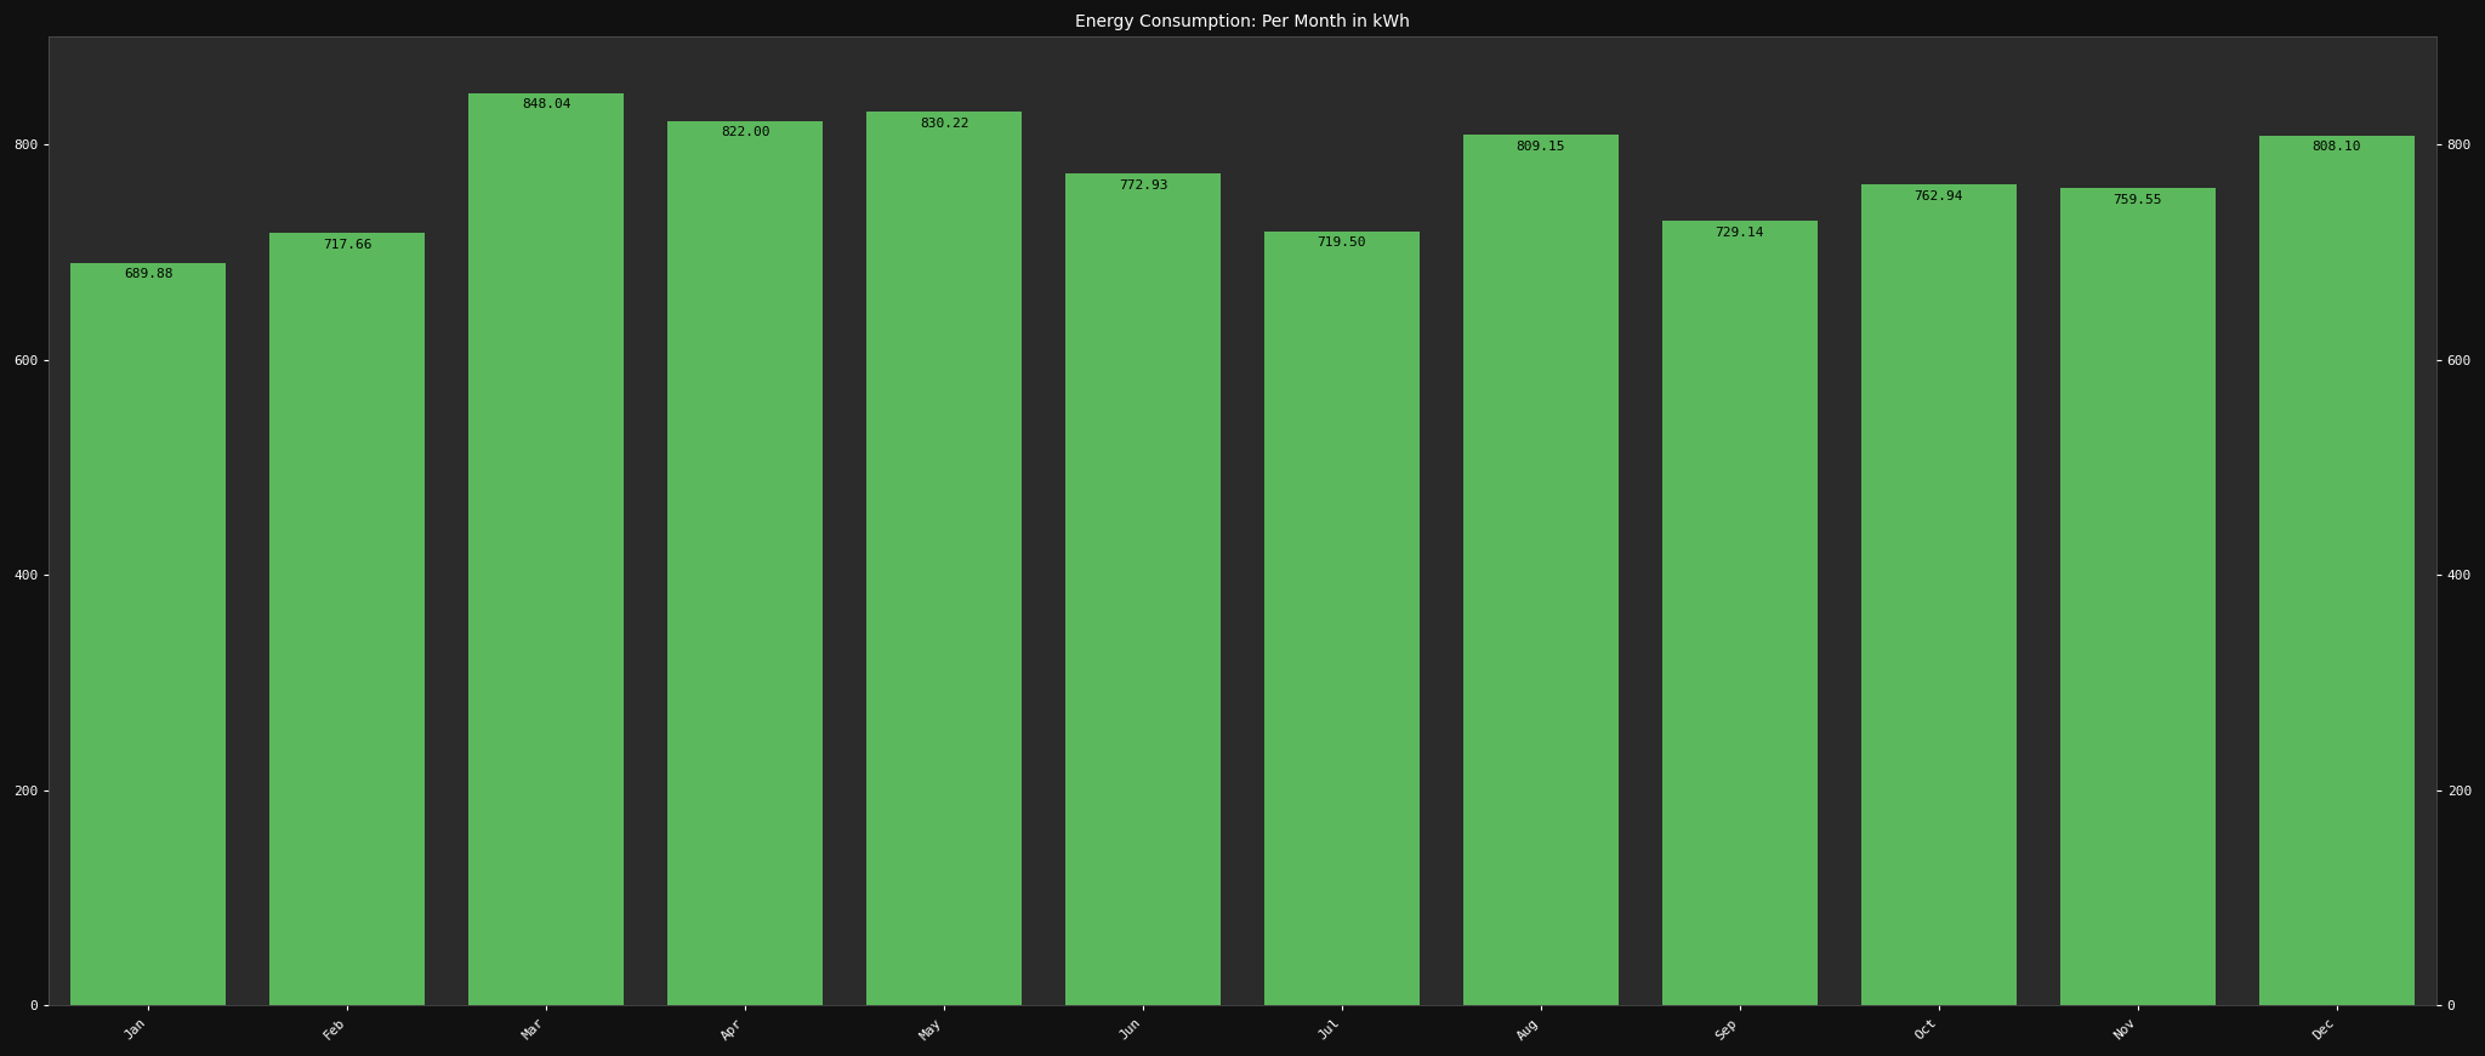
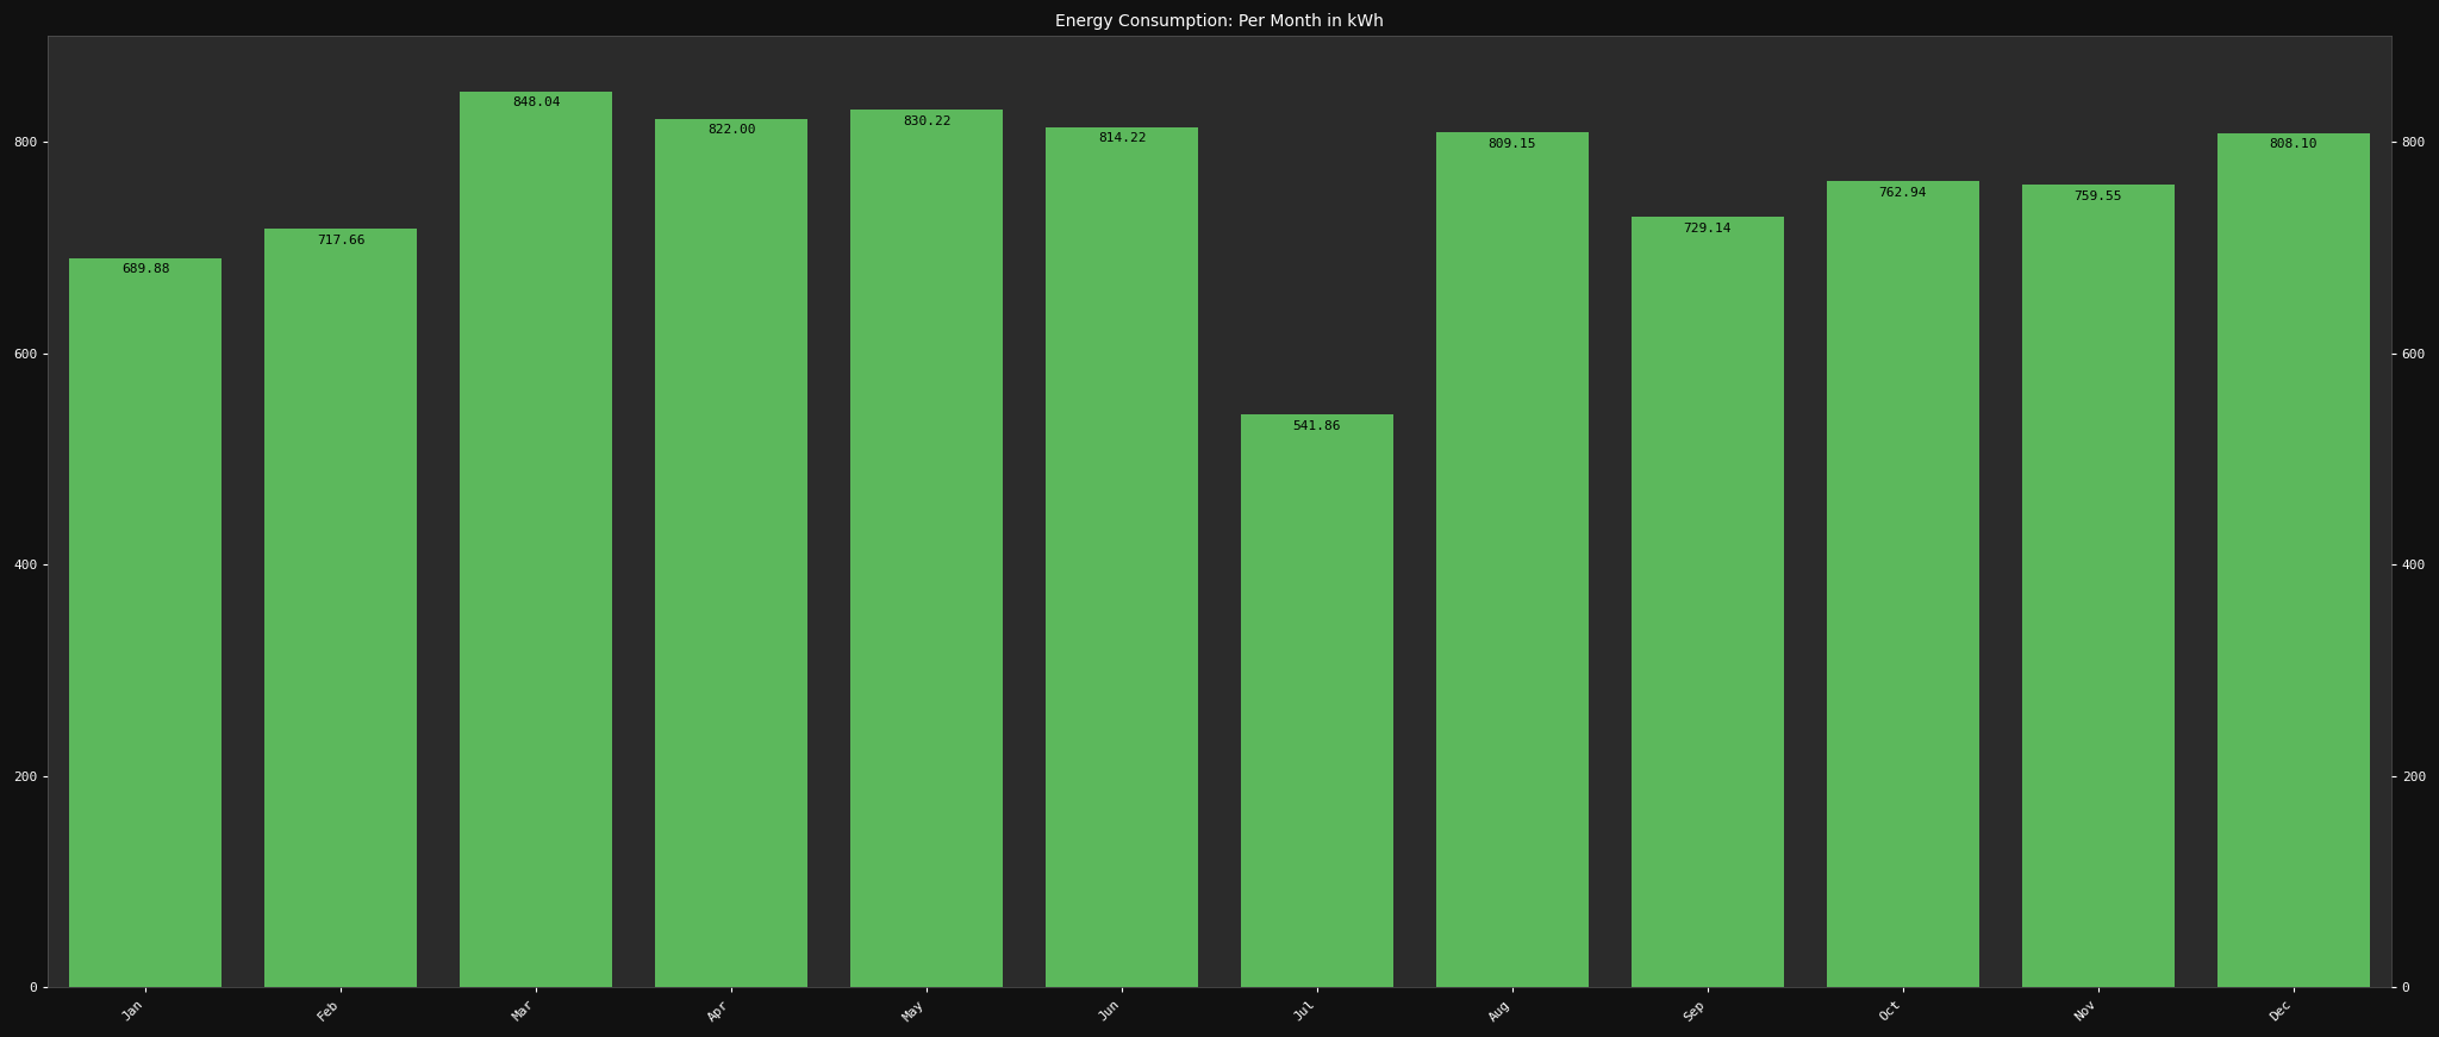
Jun: 772.93 -> 814.22
Jul: 719.50 -> 541.86
